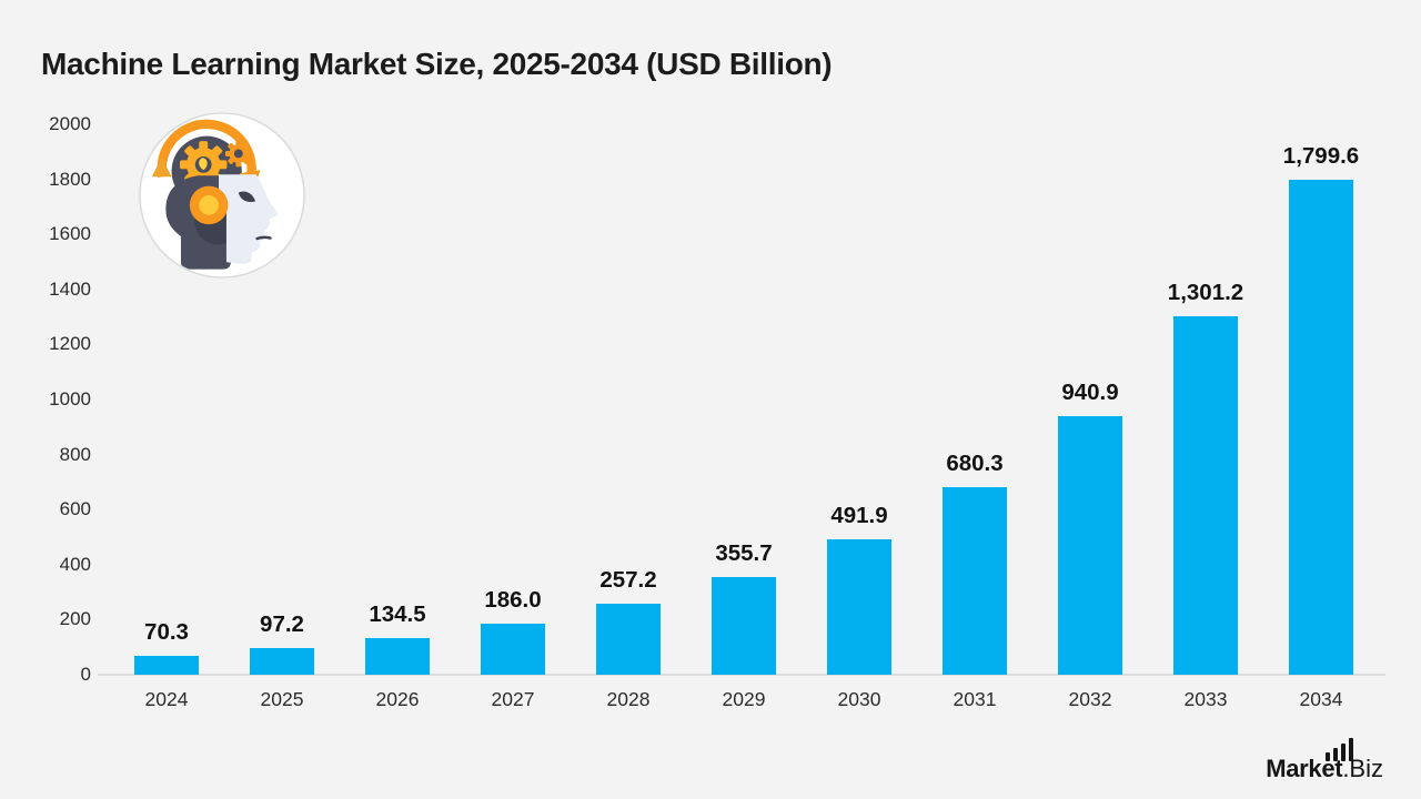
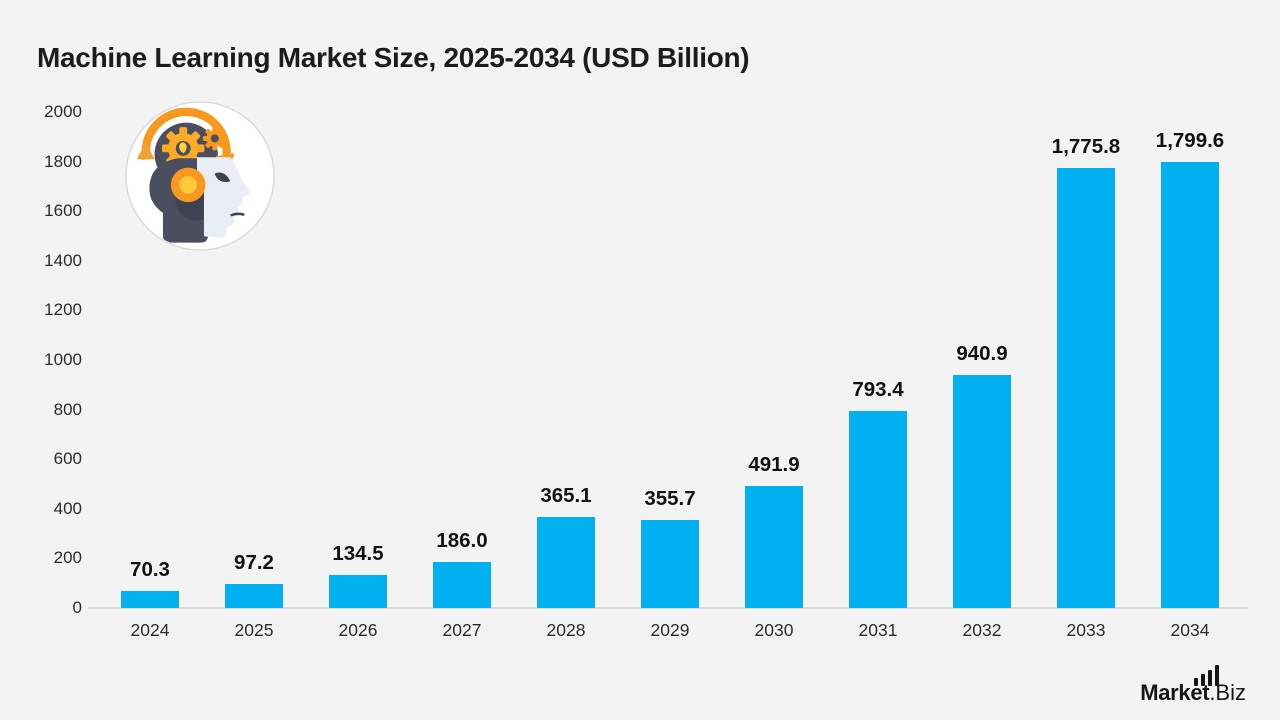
2028: 257.2 -> 365.1
2031: 680.3 -> 793.4
2033: 1,301.2 -> 1,775.8
